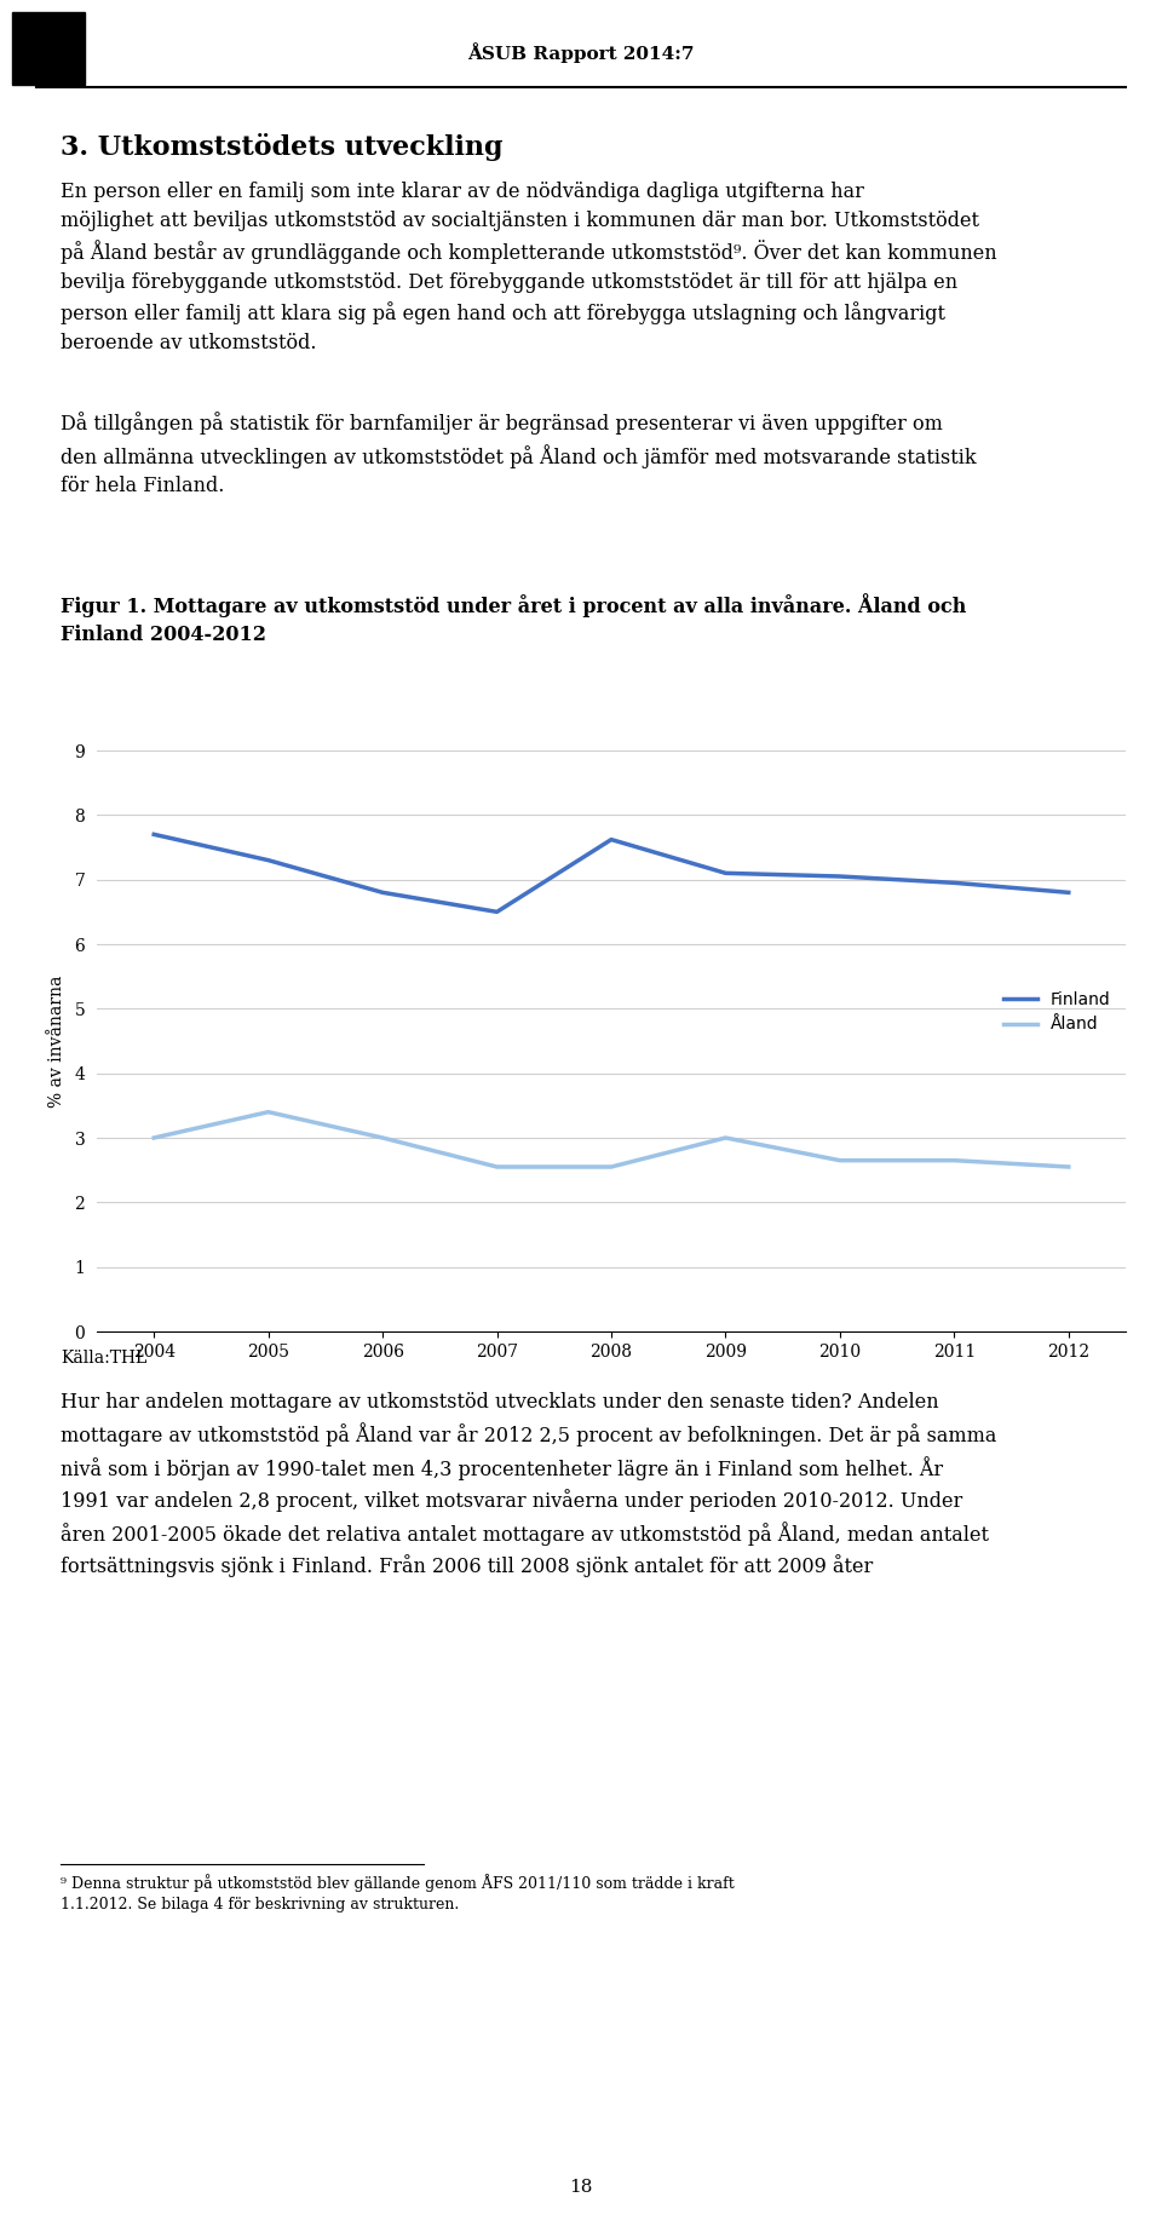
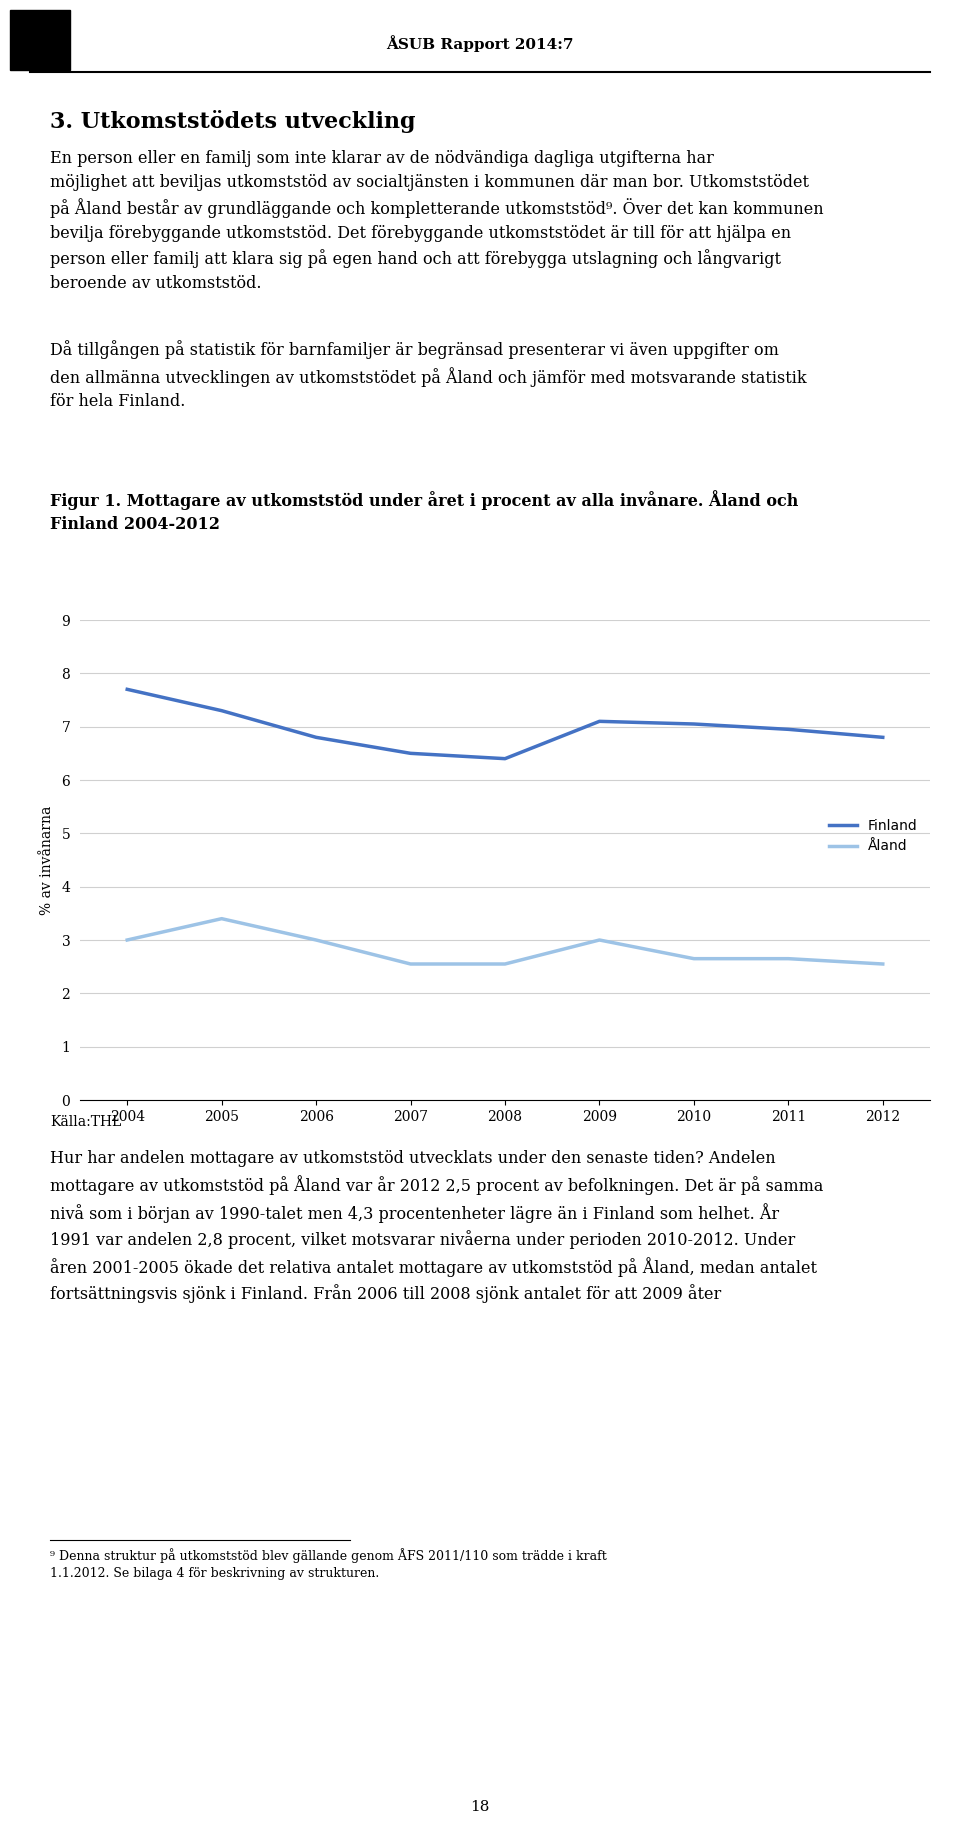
Finland/2008: 7.62 -> 6.40
